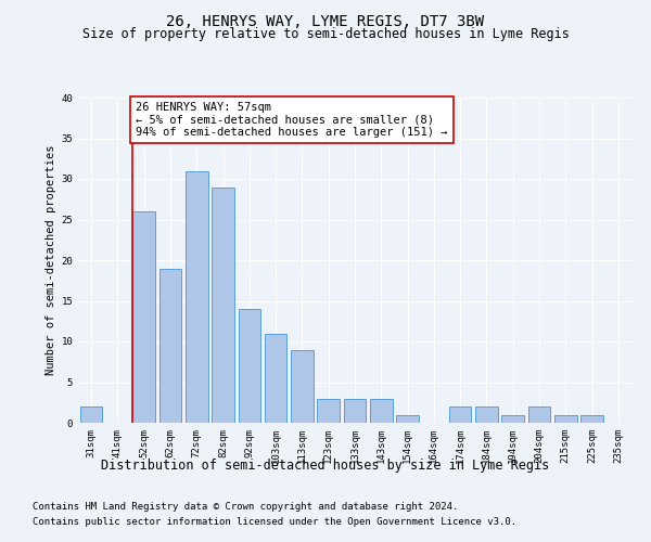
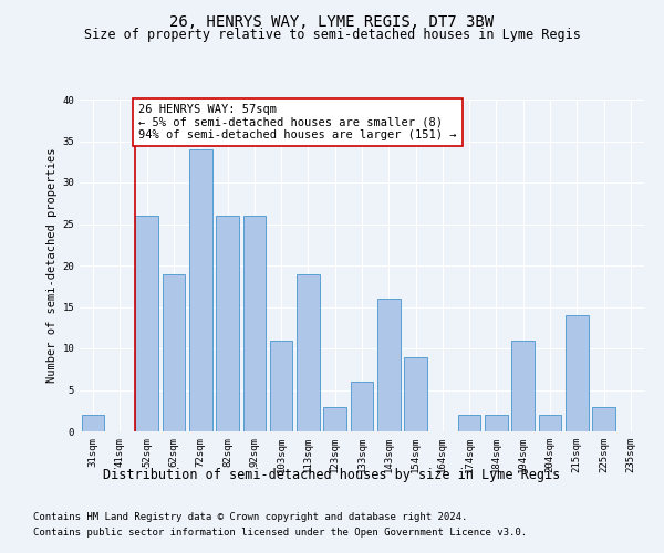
72sqm: 31 -> 34
82sqm: 29 -> 26
92sqm: 14 -> 26
113sqm: 9 -> 19
133sqm: 3 -> 6
143sqm: 3 -> 16
154sqm: 1 -> 9
194sqm: 1 -> 11
215sqm: 1 -> 14
225sqm: 1 -> 3
